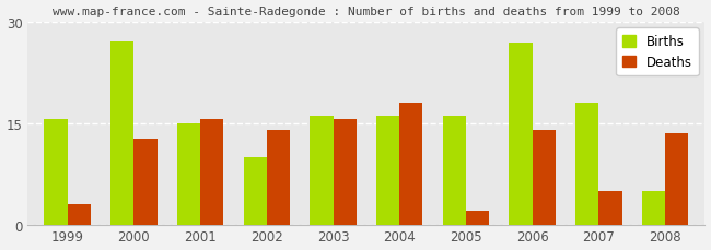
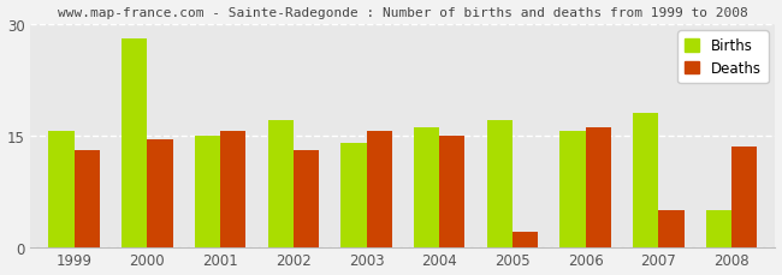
Deaths/1999: 3.0 -> 13.0
Births/2000: 27.0 -> 28.0
Deaths/2000: 12.6 -> 14.5
Births/2002: 10.0 -> 17.0
Deaths/2002: 14.0 -> 13.0
Births/2003: 16.0 -> 14.0
Deaths/2004: 18.0 -> 15.0
Births/2005: 16.0 -> 17.0
Births/2006: 26.8 -> 15.5
Deaths/2006: 14.0 -> 16.0
